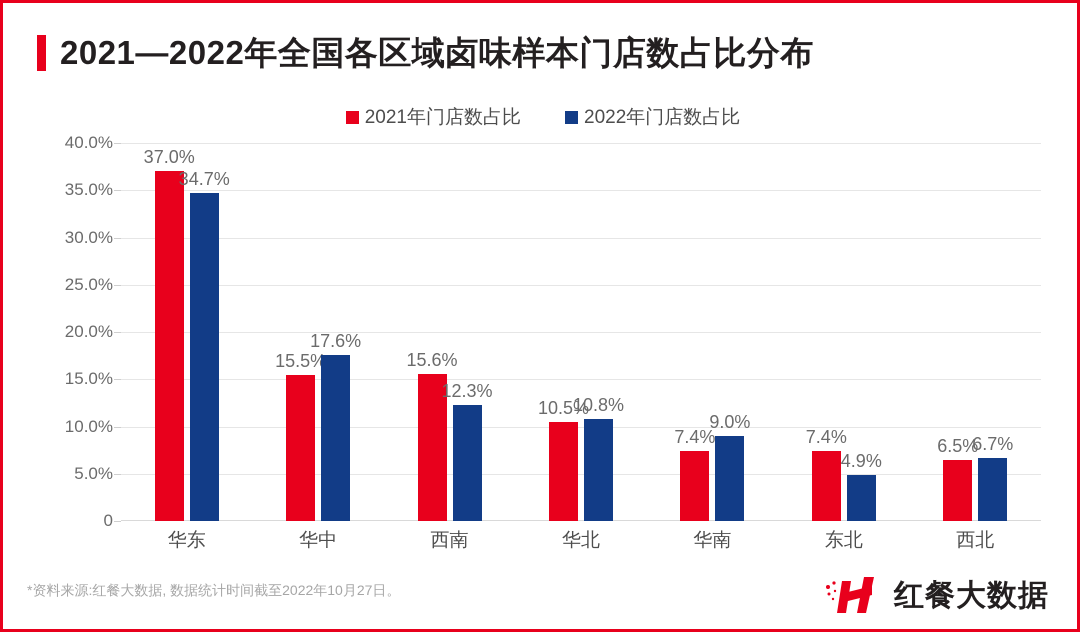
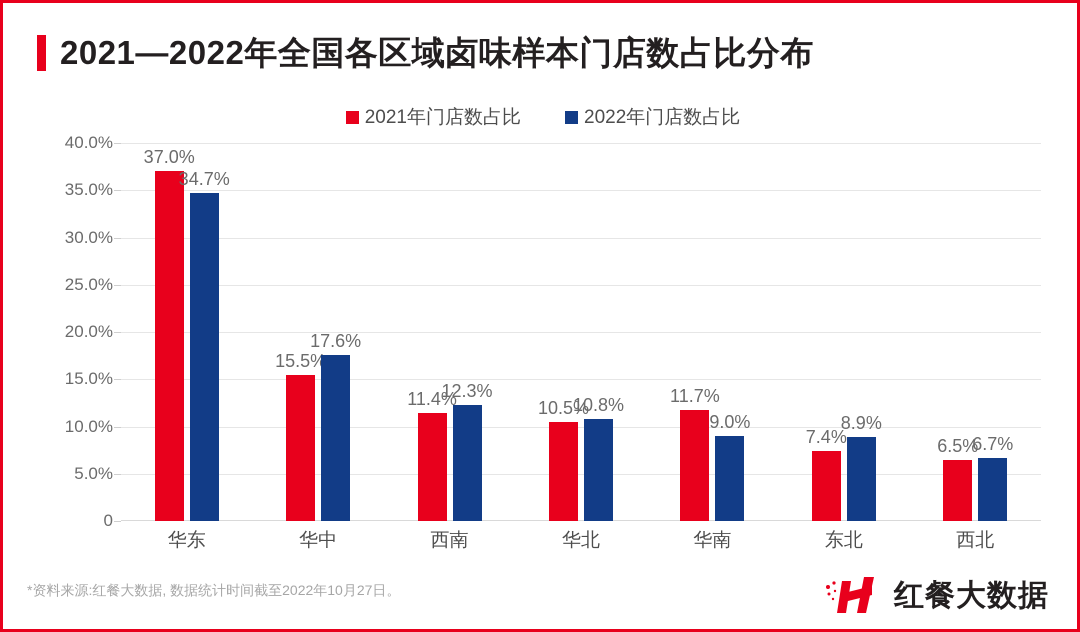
2021年门店数占比/西南: 15.6% -> 11.4%
2021年门店数占比/华南: 7.4% -> 11.7%
2022年门店数占比/东北: 4.9% -> 8.9%
